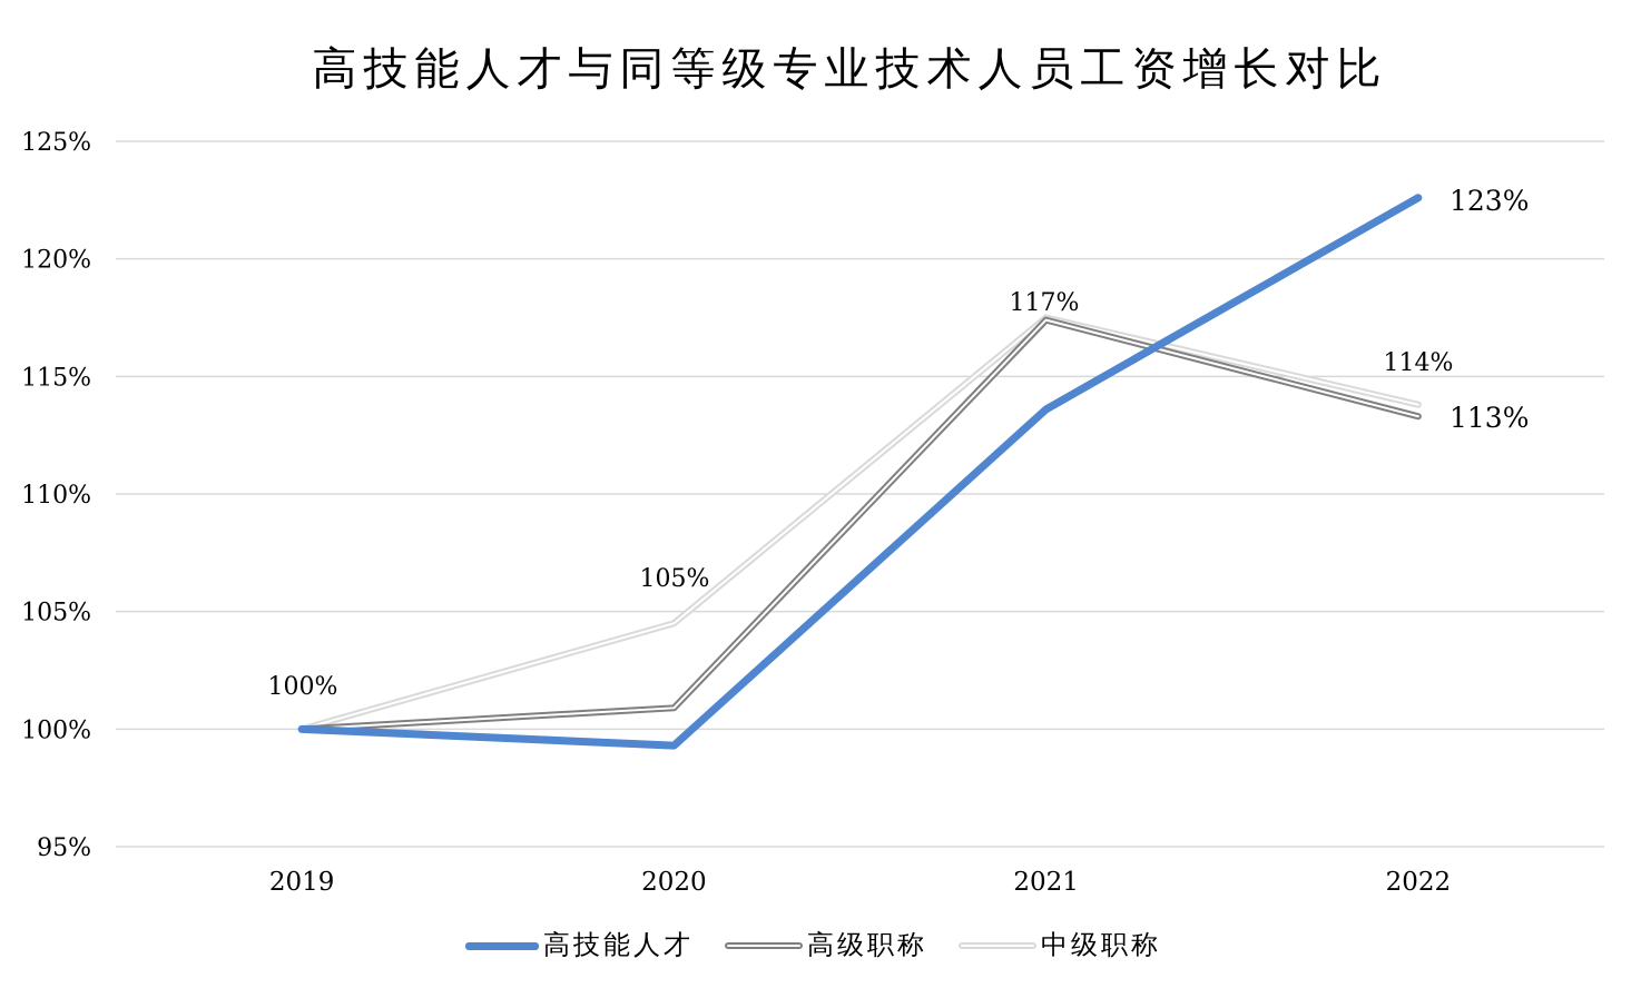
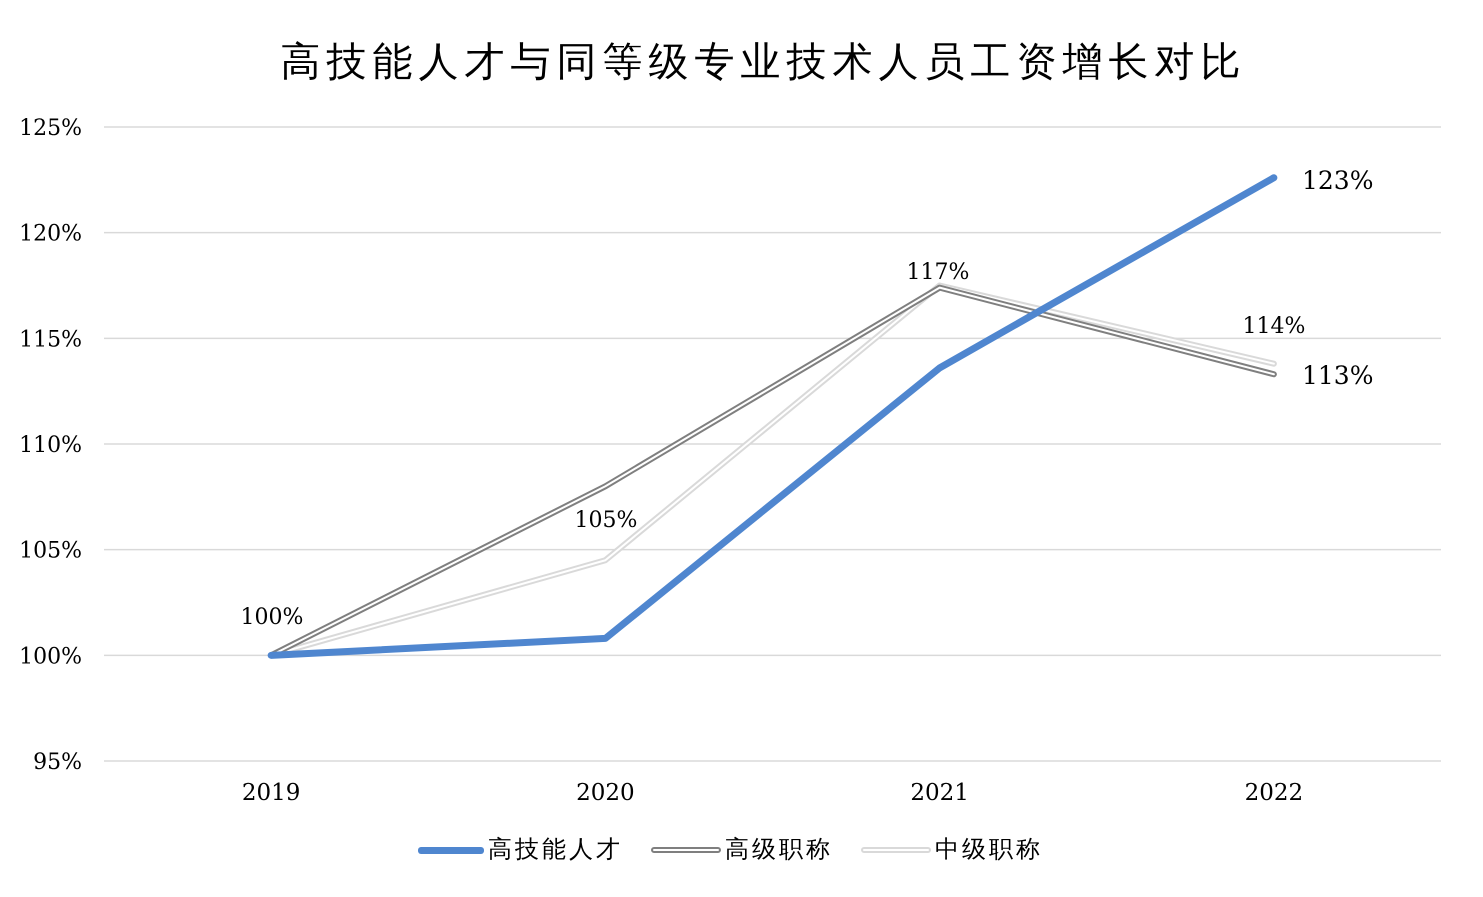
高技能人才/2020: 99.3% -> 100.8%
高级职称/2020: 100.9% -> 108.0%
